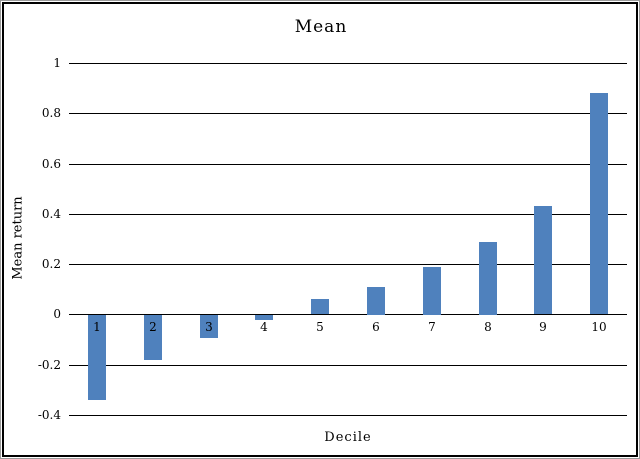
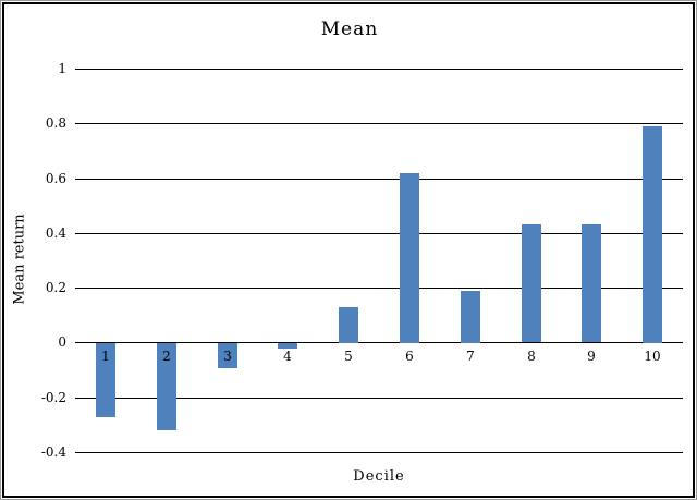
1: -0.34 -> -0.27
2: -0.18 -> -0.32
5: 0.06 -> 0.13
6: 0.11 -> 0.62
8: 0.29 -> 0.43
10: 0.88 -> 0.79
